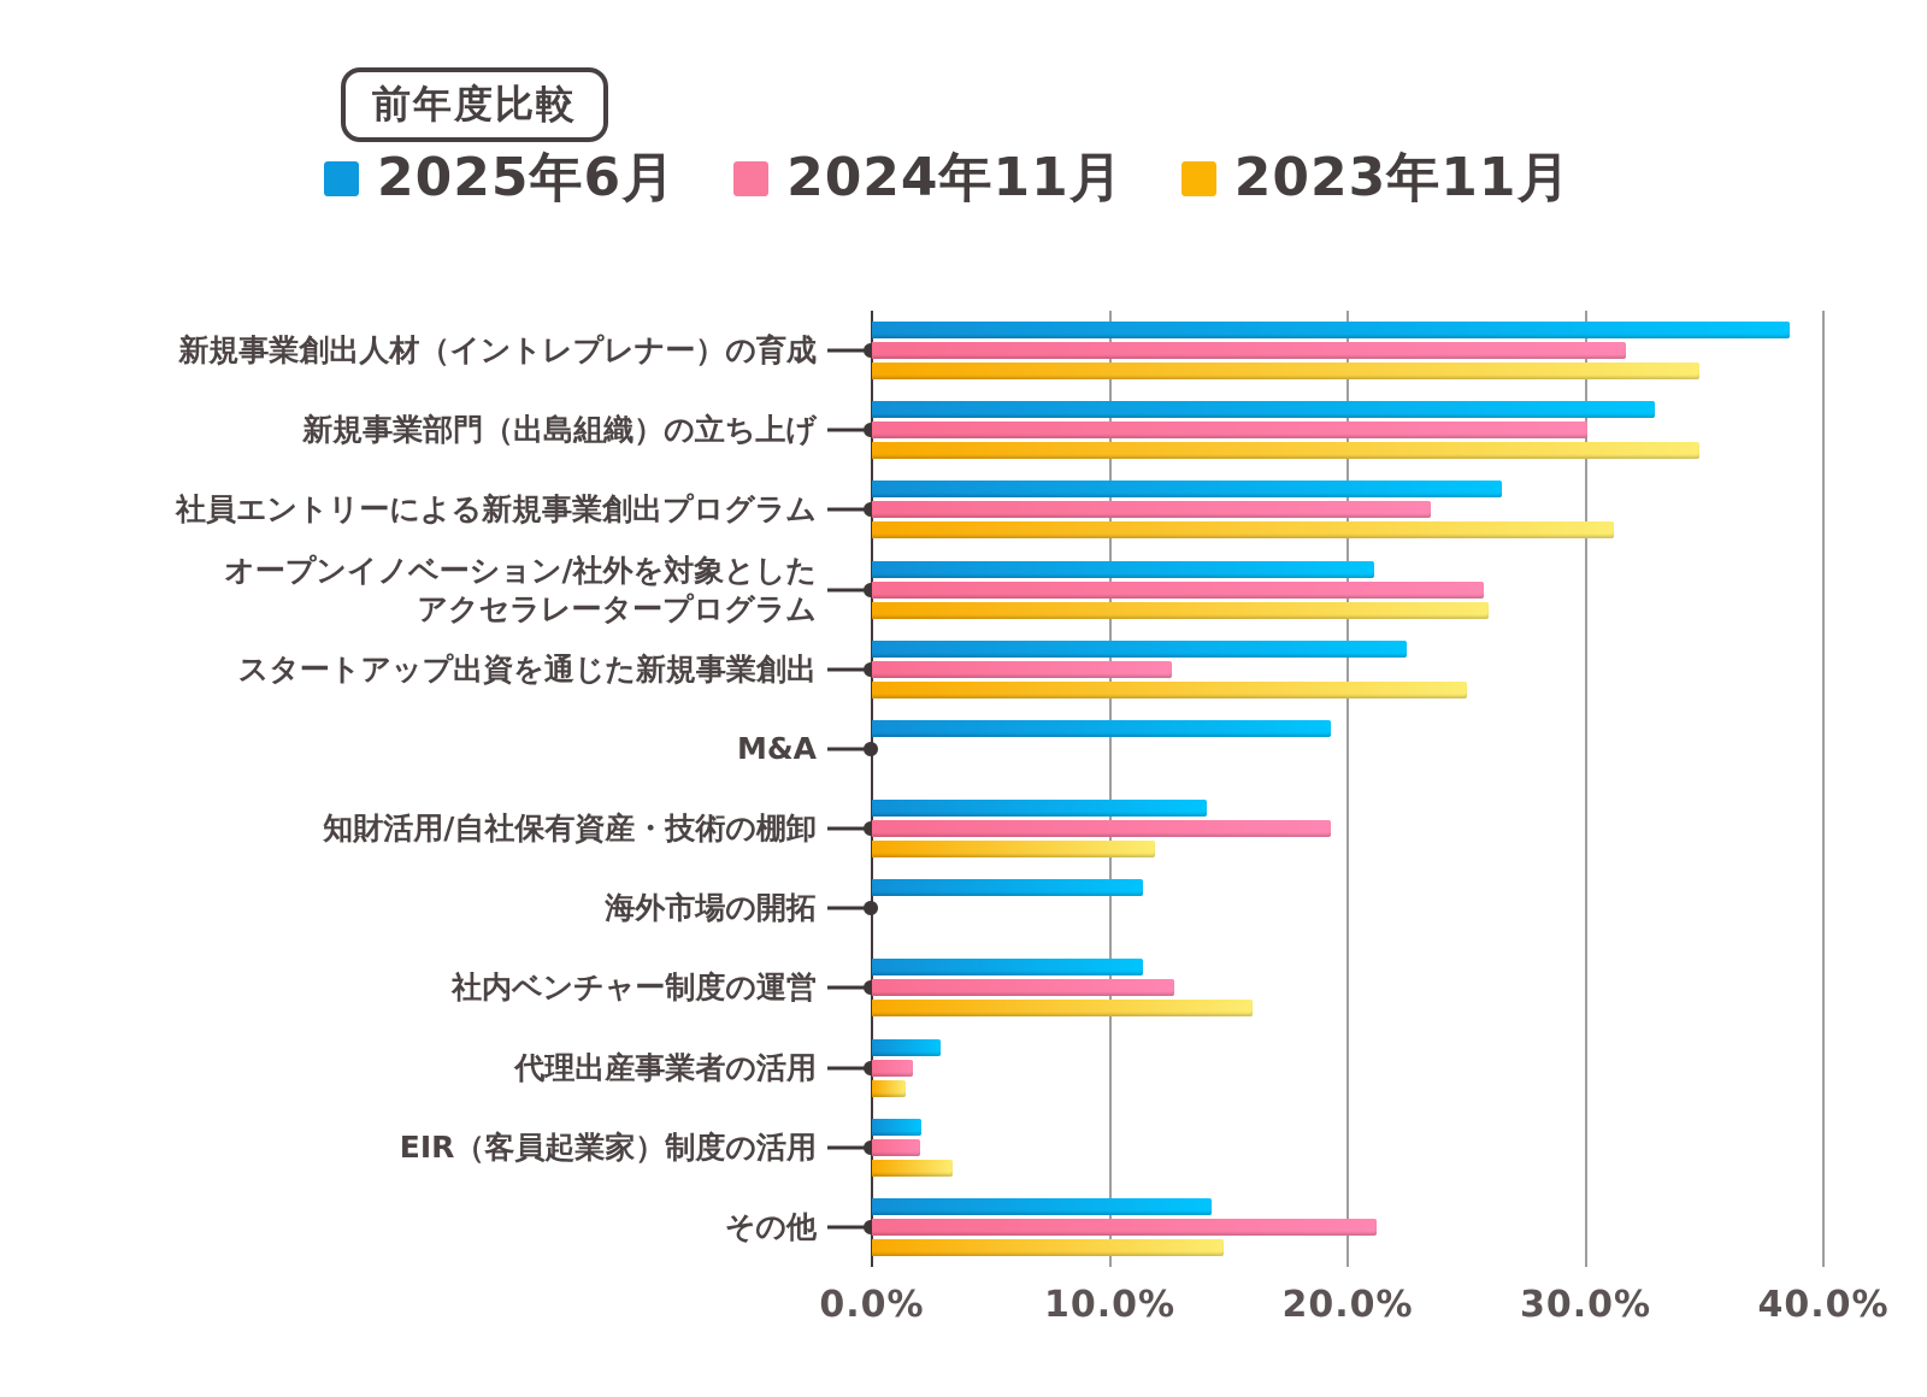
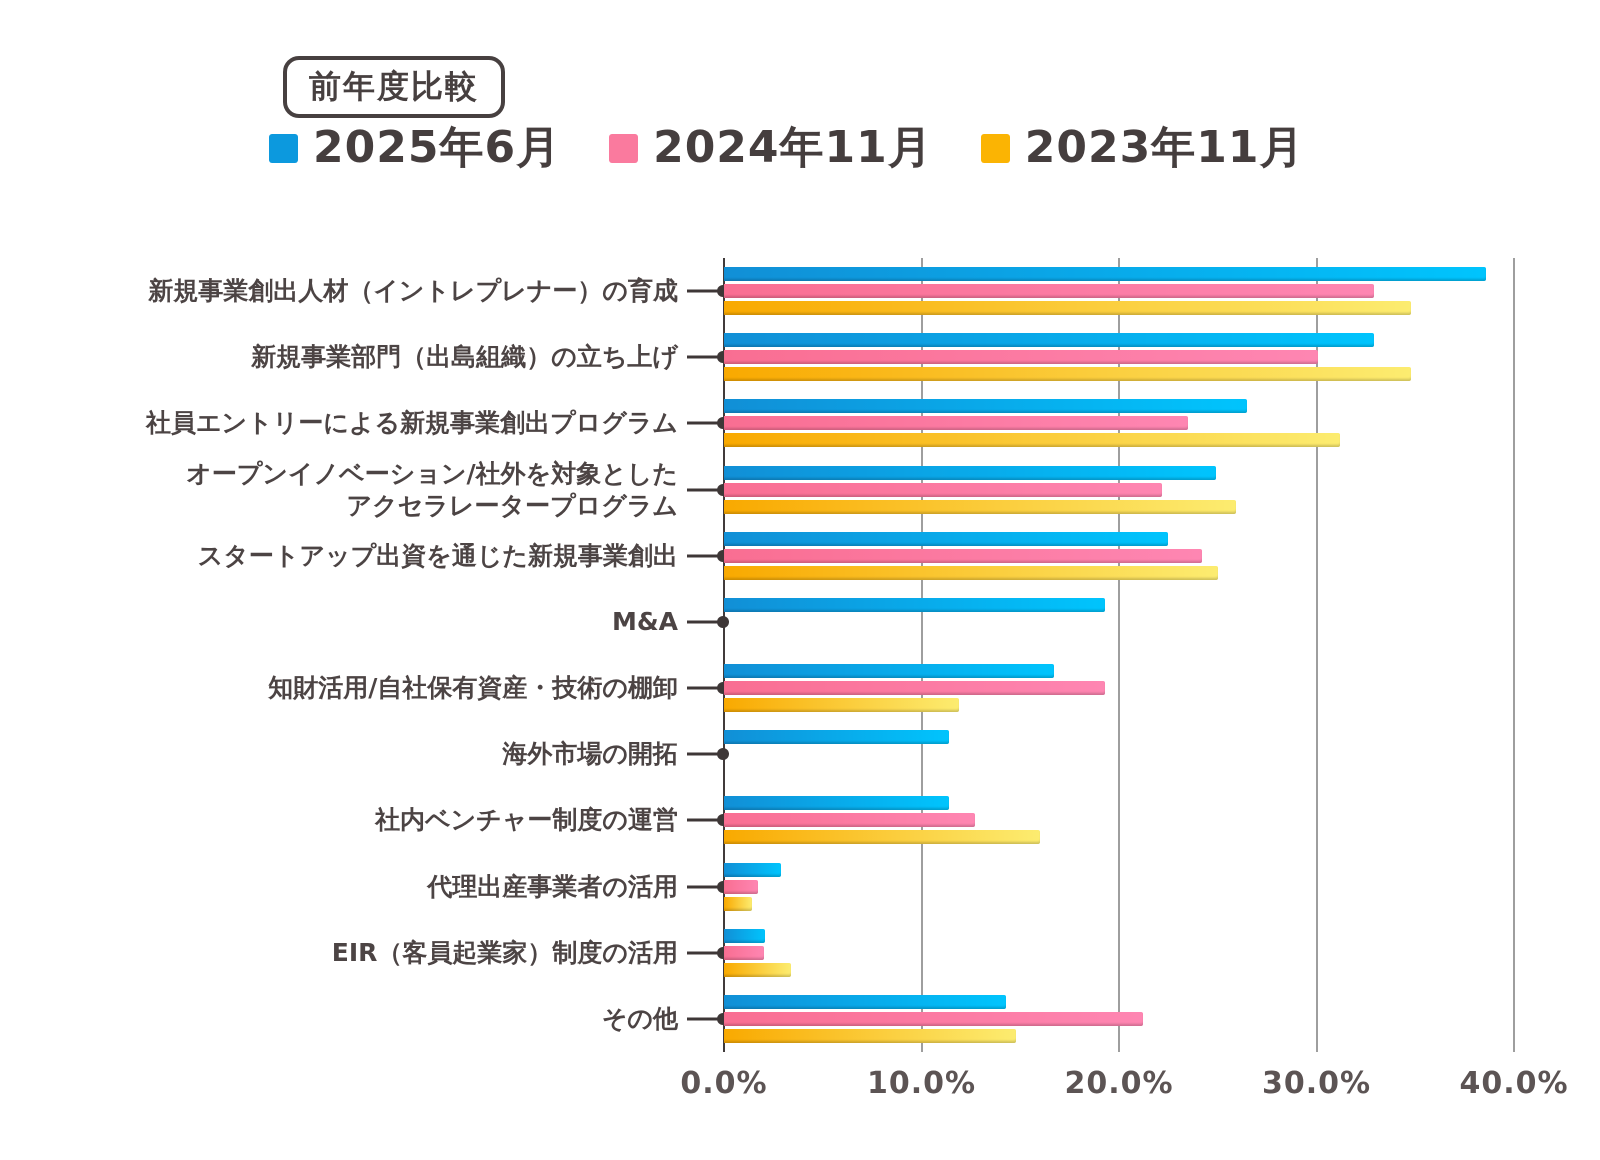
2024年11月/新規事業創出人材（イントレプレナー）の育成: 31.7% -> 32.9%
2025年6月/オープンイノベーション/社外を対象とした アクセラレータープログラム: 21.1% -> 24.9%
2024年11月/オープンイノベーション/社外を対象とした アクセラレータープログラム: 25.7% -> 22.2%
2024年11月/スタートアップ出資を通じた新規事業創出: 12.6% -> 24.2%
2025年6月/知財活用/自社保有資産・技術の棚卸: 14.1% -> 16.7%
